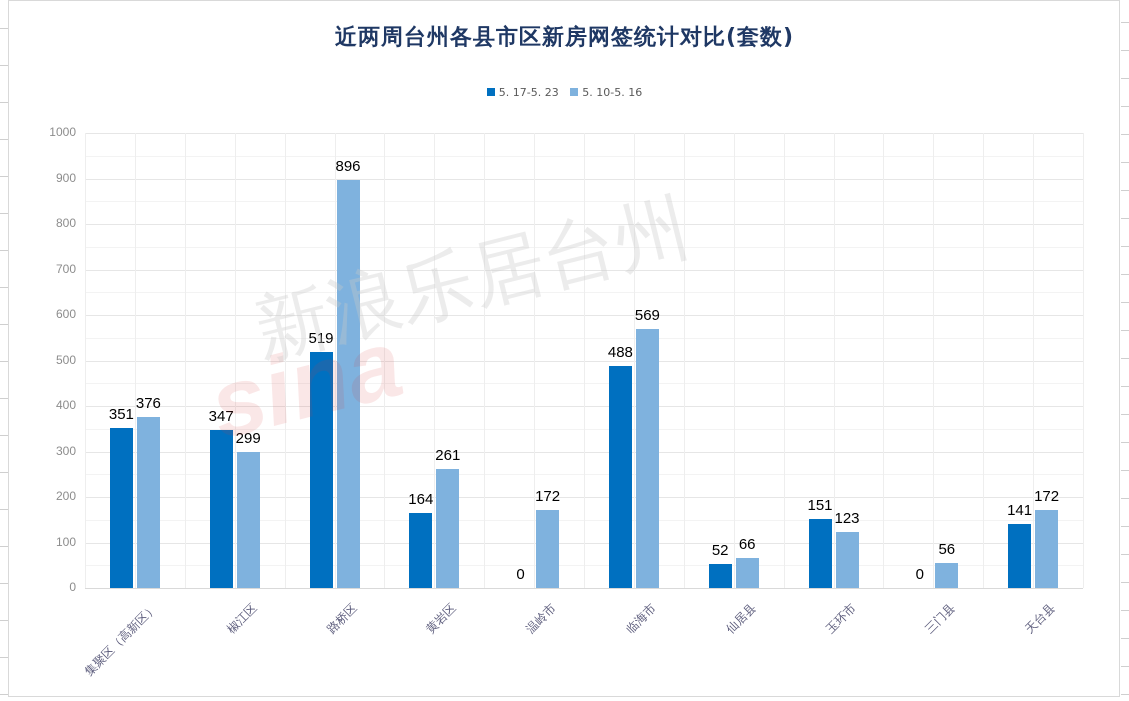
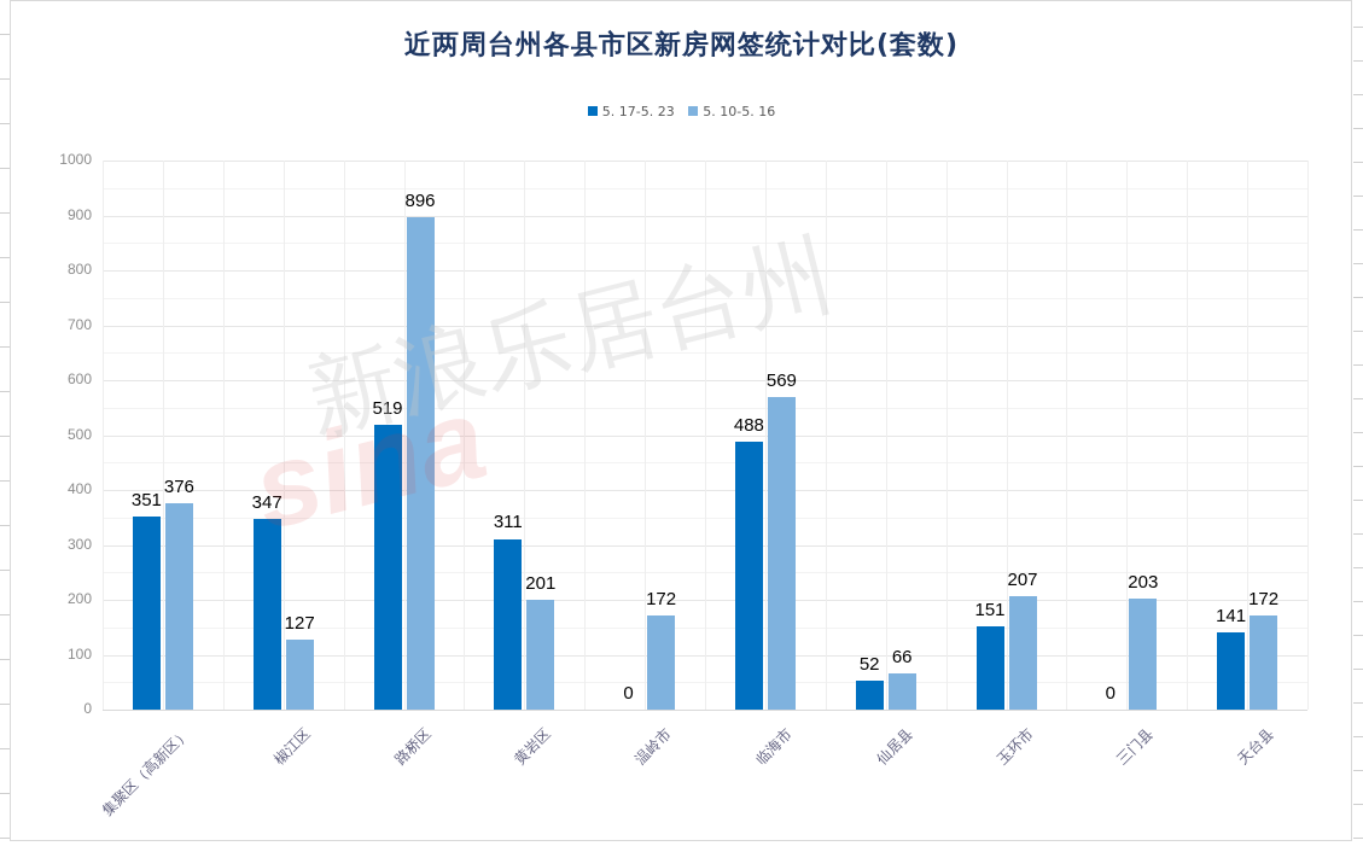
5.10-5.16/椒江区: 299 -> 127
5.17-5.23/黄岩区: 164 -> 311
5.10-5.16/黄岩区: 261 -> 201
5.10-5.16/玉环市: 123 -> 207
5.10-5.16/三门县: 56 -> 203
